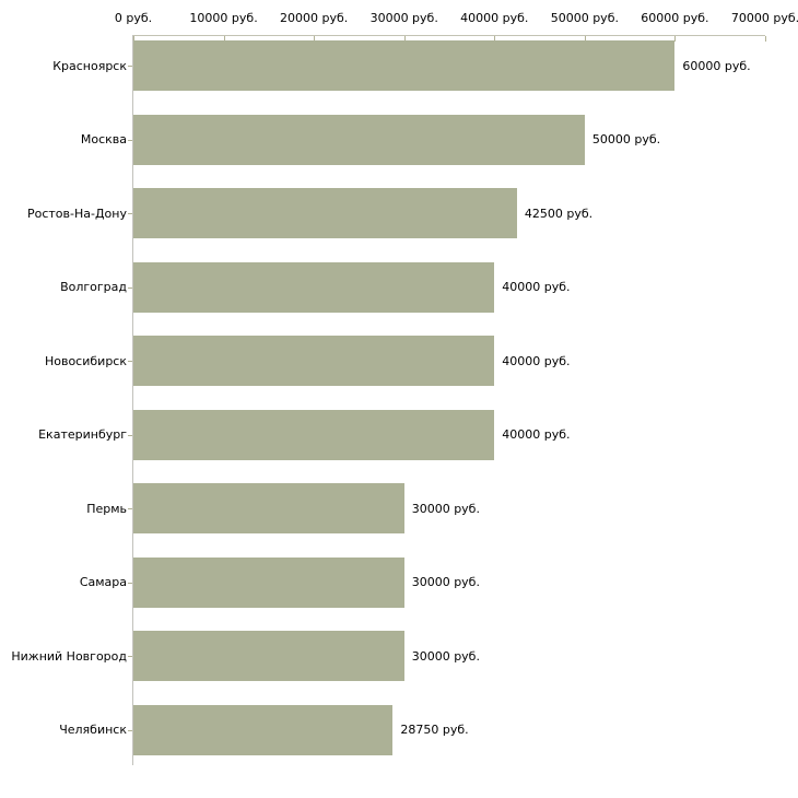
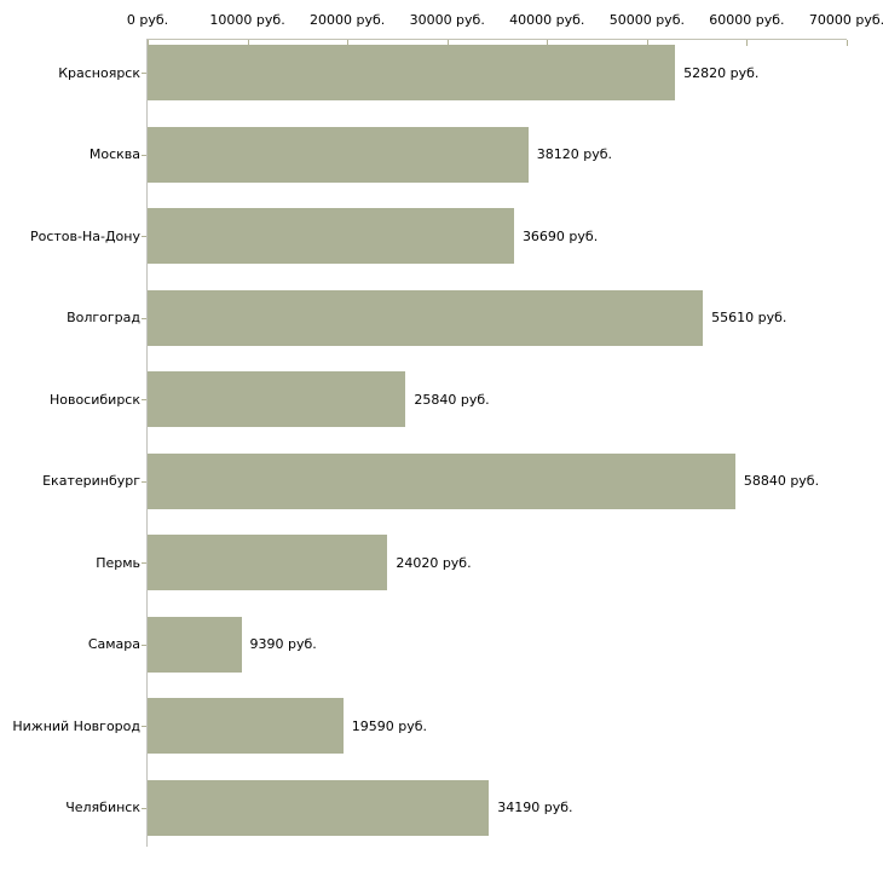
Красноярск: 60000 -> 52820
Москва: 50000 -> 38120
Ростов-На-Дону: 42500 -> 36690
Волгоград: 40000 -> 55610
Новосибирск: 40000 -> 25840
Екатеринбург: 40000 -> 58840
Пермь: 30000 -> 24020
Самара: 30000 -> 9390
Нижний Новгород: 30000 -> 19590
Челябинск: 28750 -> 34190
